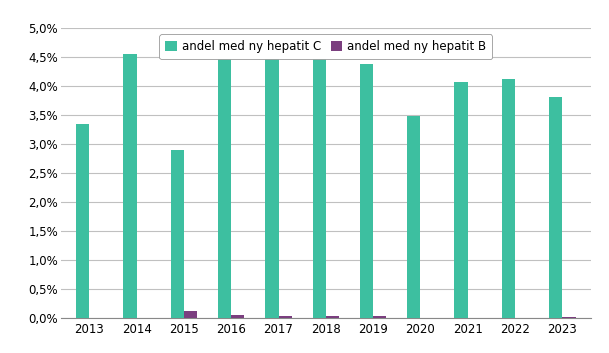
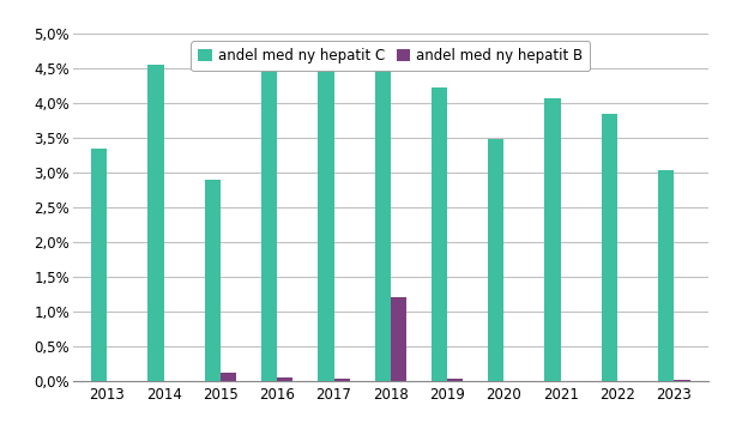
andel med ny hepatit B/2018: 0,03% -> 1,20%
andel med ny hepatit C/2019: 4,38% -> 4,22%
andel med ny hepatit C/2022: 4,13% -> 3,84%
andel med ny hepatit C/2023: 3,82% -> 3,04%
